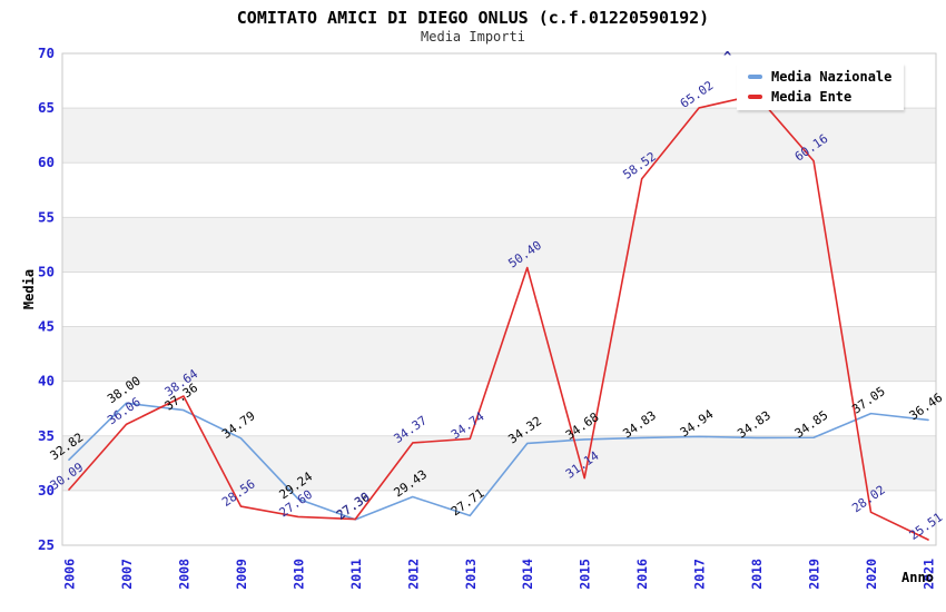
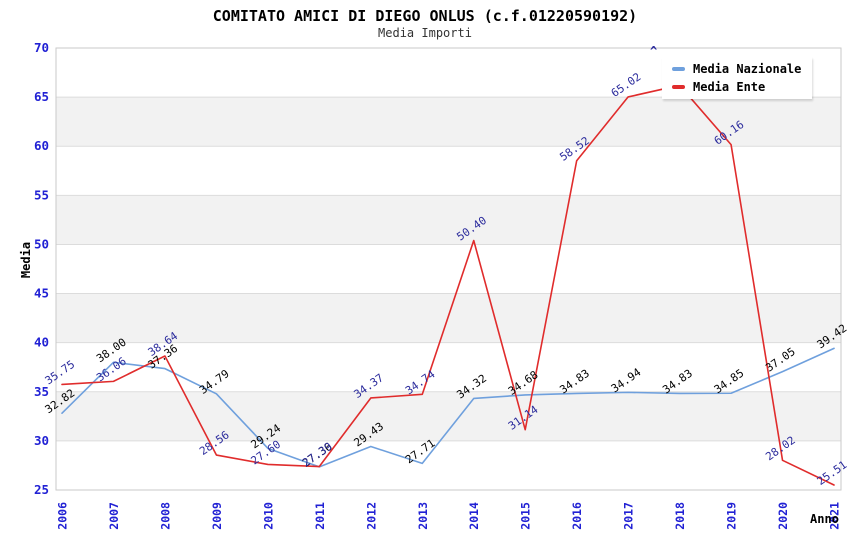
Media Ente/2006: 30.09 -> 35.75
Media Nazionale/2021: 36.46 -> 39.42
